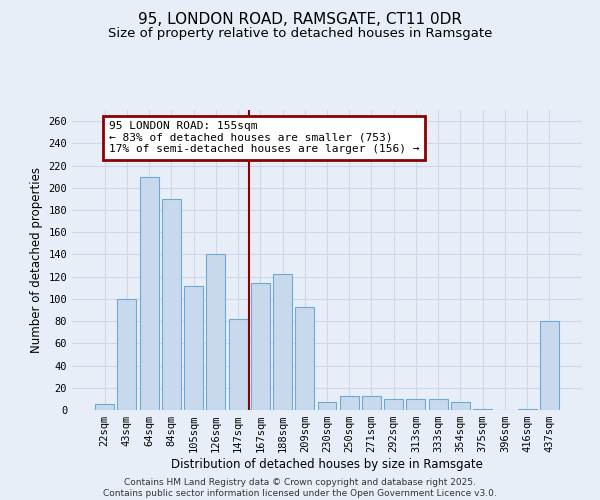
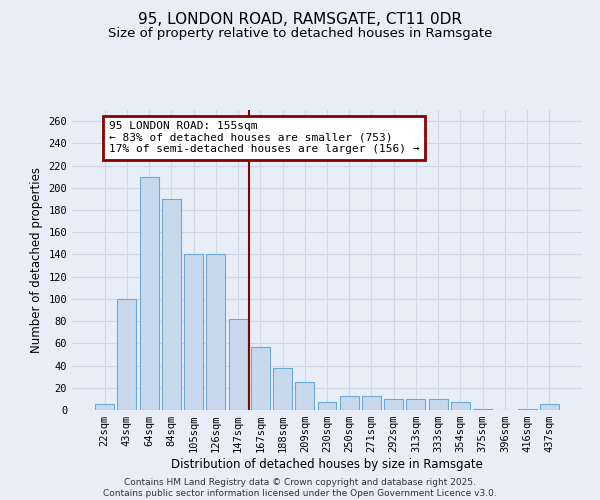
105sqm: 112 -> 140
167sqm: 114 -> 57
188sqm: 122 -> 38
209sqm: 93 -> 25
437sqm: 80 -> 5
